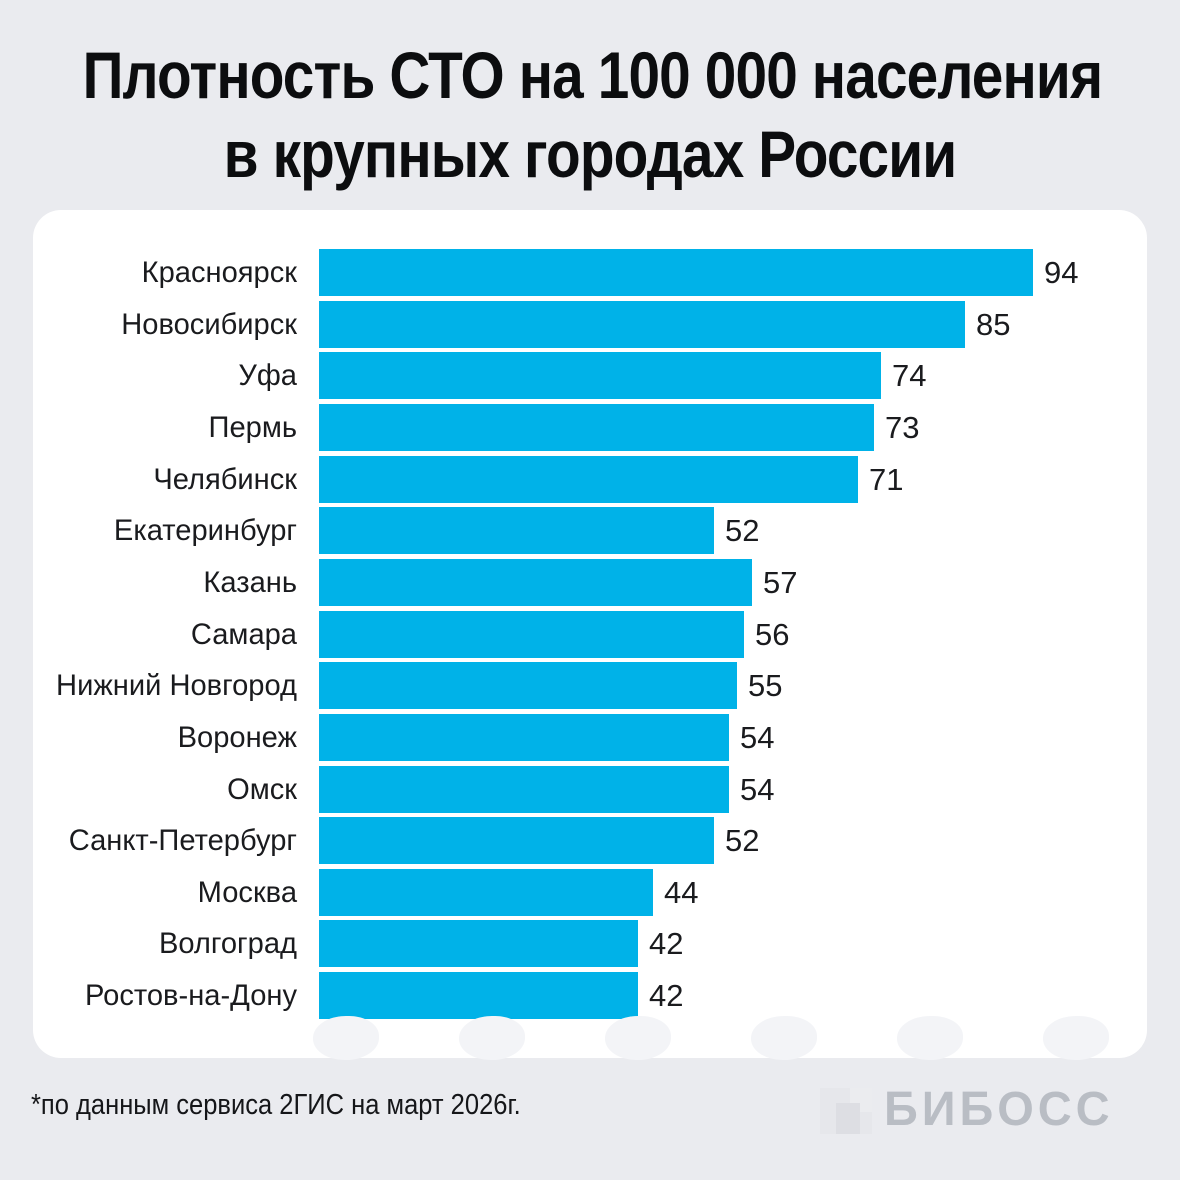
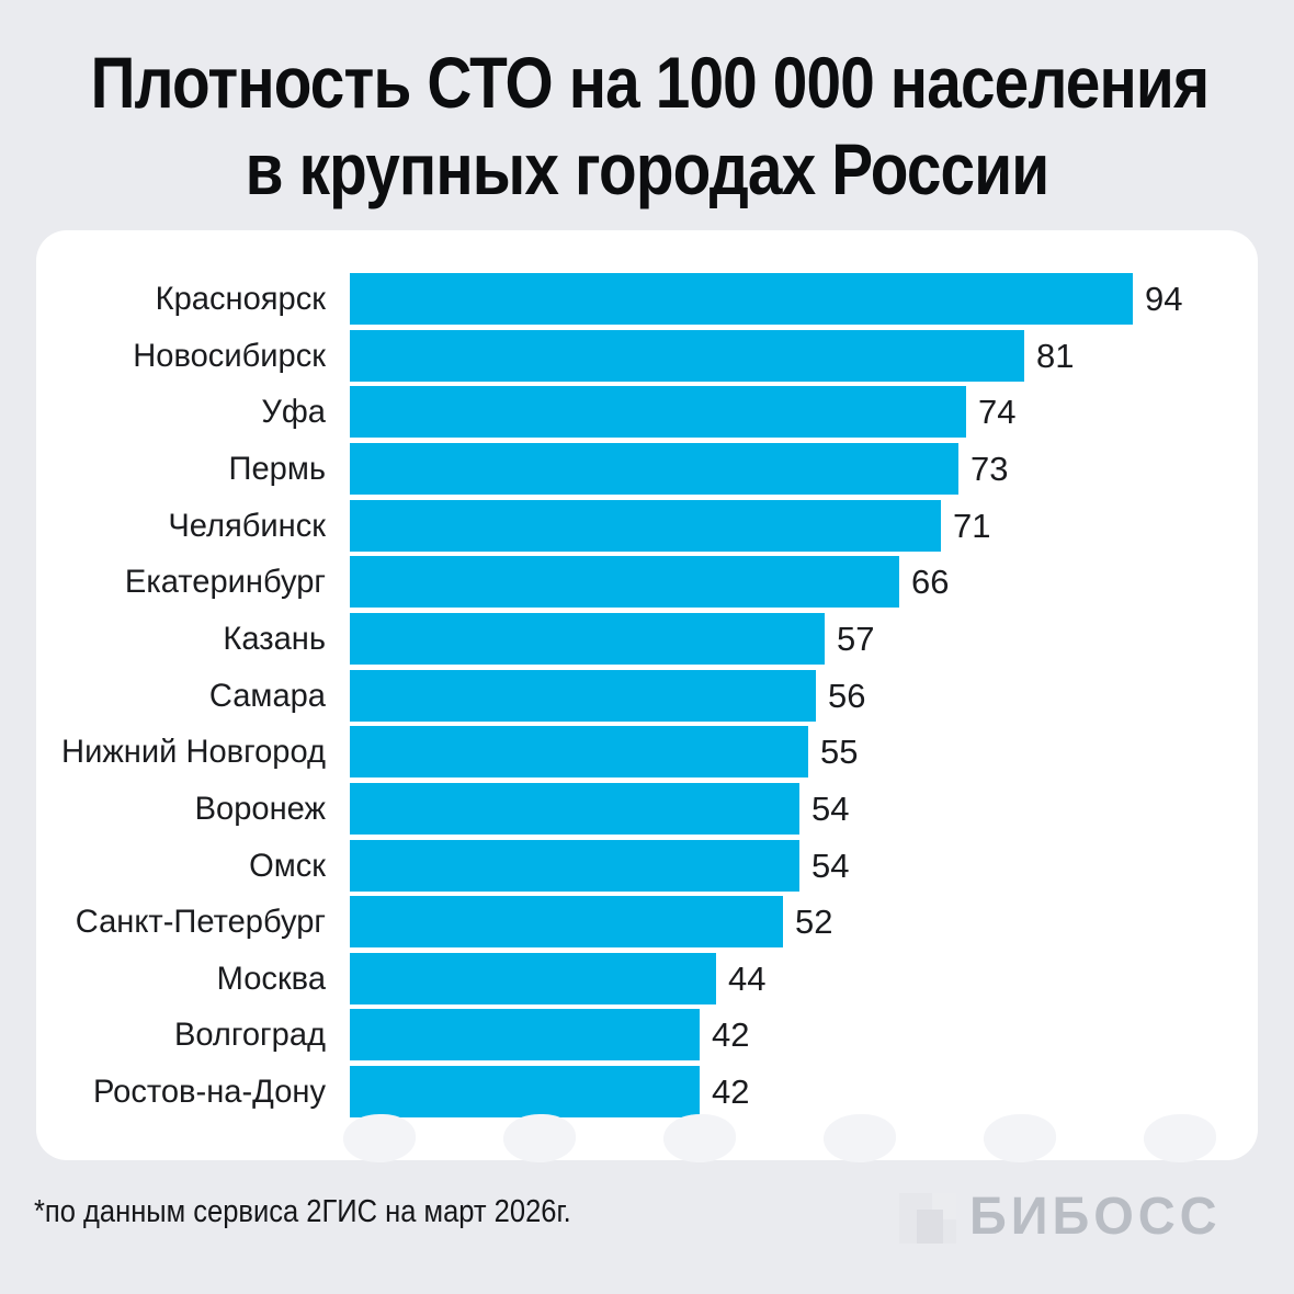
Новосибирск: 85 -> 81
Екатеринбург: 52 -> 66
